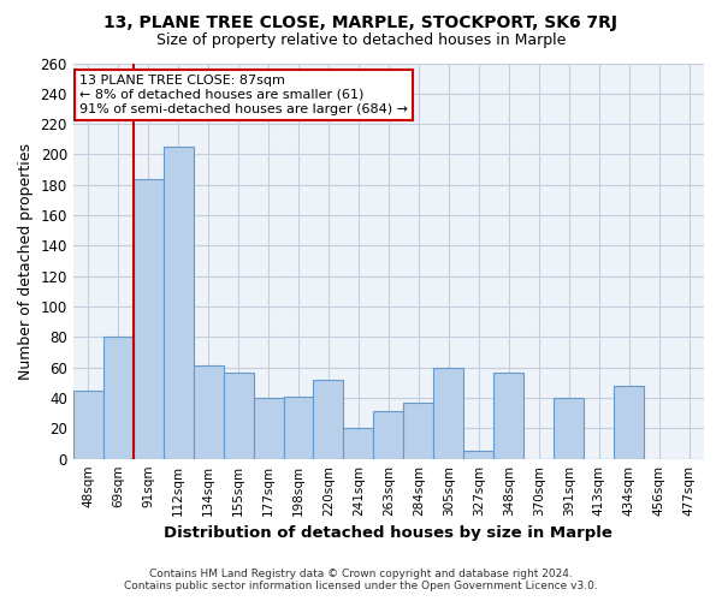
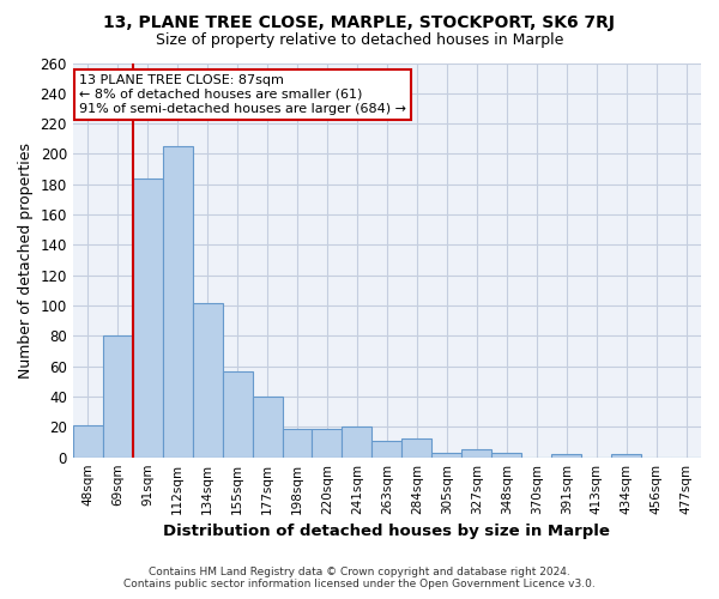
48sqm: 45 -> 21
134sqm: 61 -> 102
198sqm: 41 -> 19
220sqm: 52 -> 19
263sqm: 31 -> 11
284sqm: 37 -> 12
305sqm: 60 -> 3
348sqm: 57 -> 3
391sqm: 40 -> 2
434sqm: 48 -> 2
